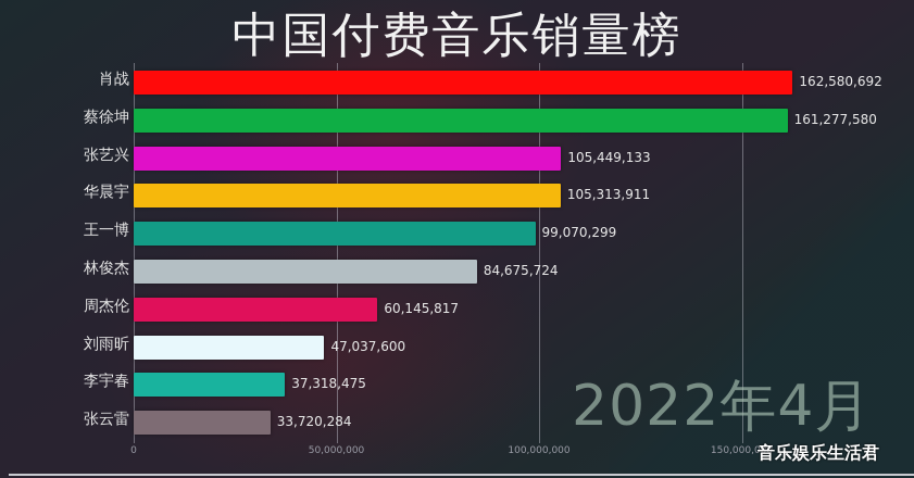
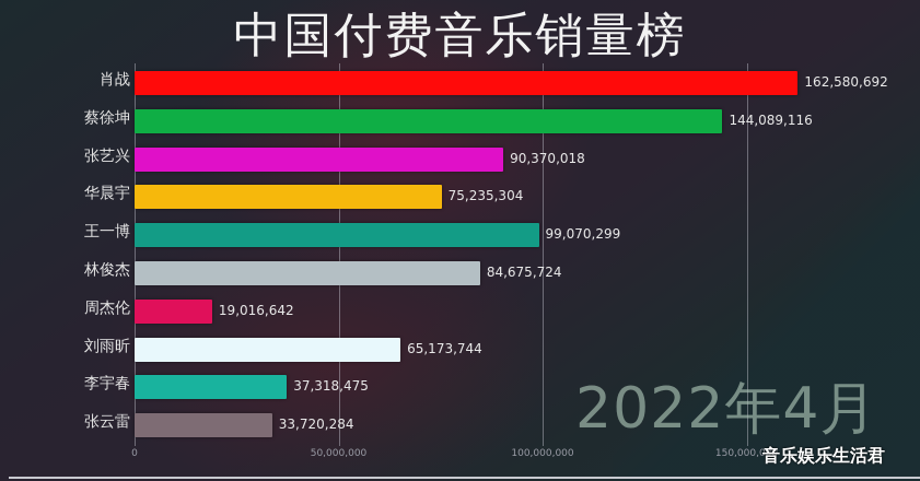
蔡徐坤: 161,277,580 -> 144,089,116
张艺兴: 105,449,133 -> 90,370,018
华晨宇: 105,313,911 -> 75,235,304
周杰伦: 60,145,817 -> 19,016,642
刘雨昕: 47,037,600 -> 65,173,744
